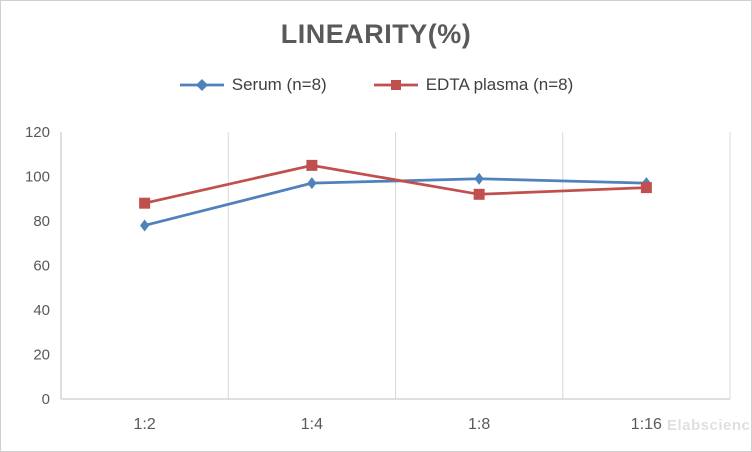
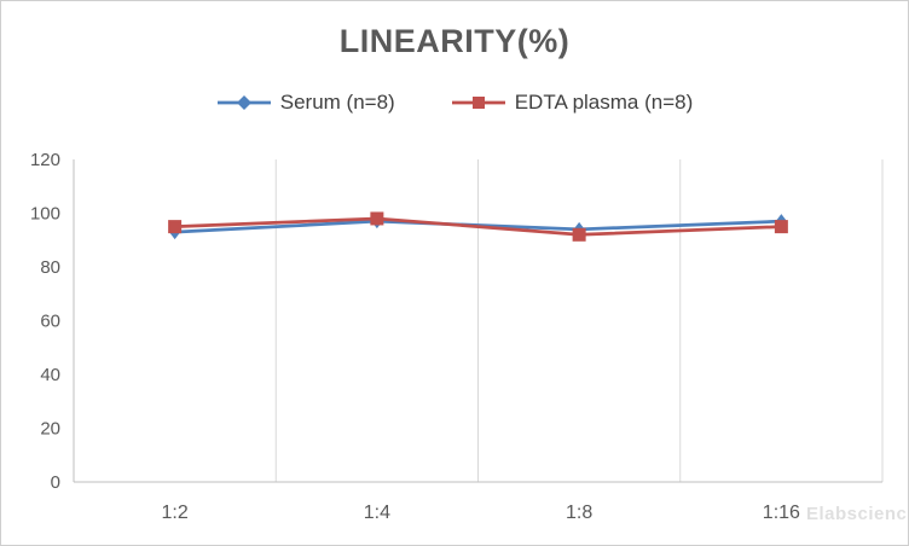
Serum (n=8)/1:2: 78 -> 93
EDTA plasma (n=8)/1:2: 88 -> 95
EDTA plasma (n=8)/1:4: 105 -> 98
Serum (n=8)/1:8: 99 -> 94
